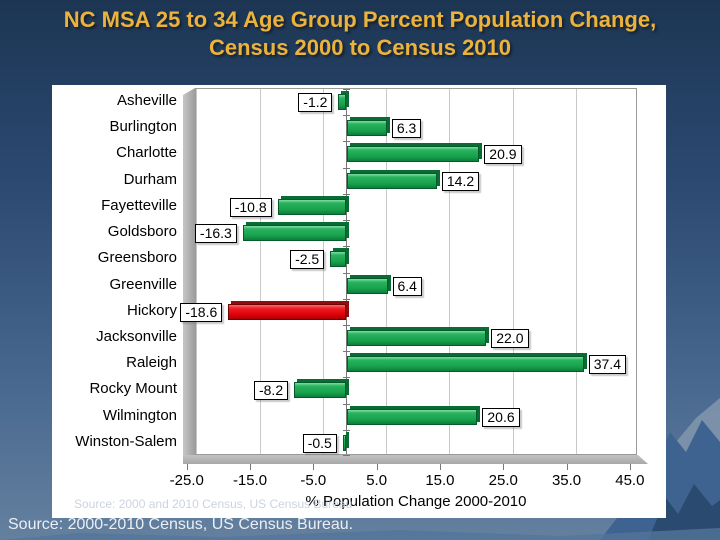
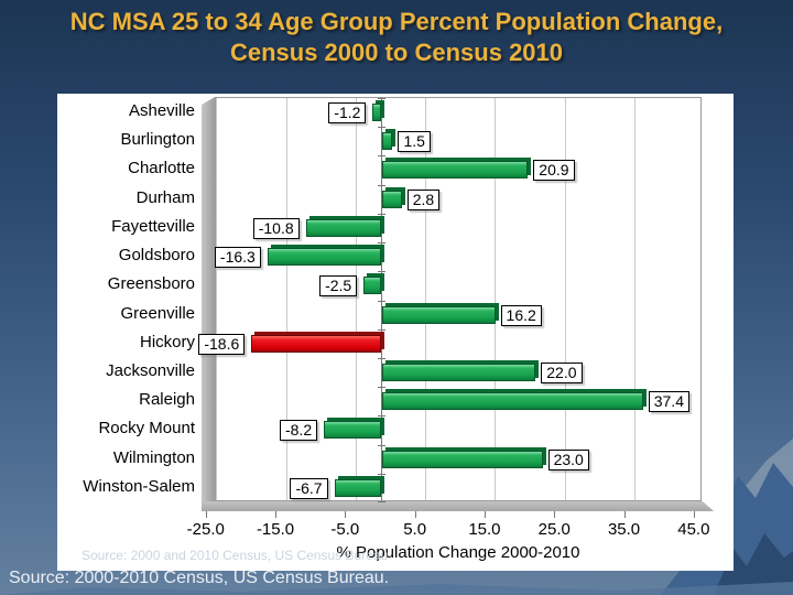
Burlington: 6.3 -> 1.5
Durham: 14.2 -> 2.8
Greenville: 6.4 -> 16.2
Wilmington: 20.6 -> 23.0
Winston-Salem: -0.5 -> -6.7
